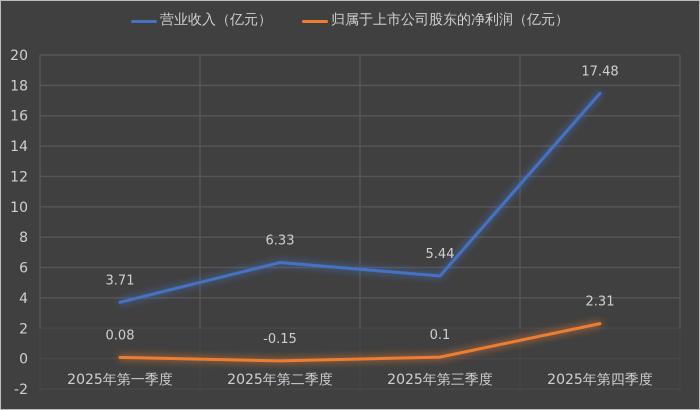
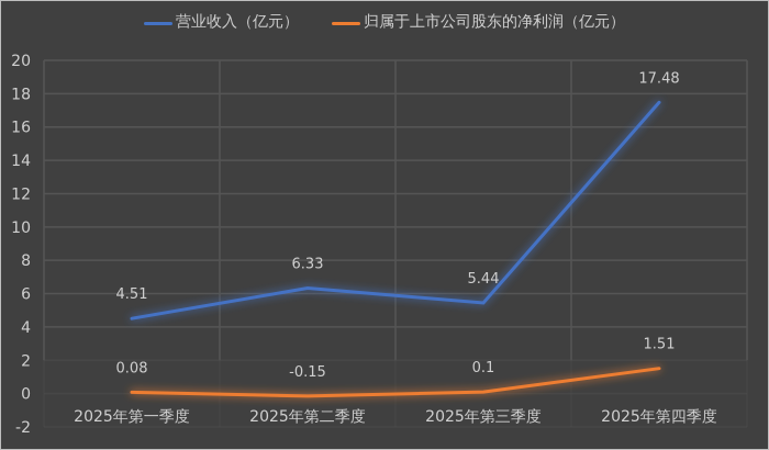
营业收入（亿元）/2025年第一季度: 3.71 -> 4.51
归属于上市公司股东的净利润（亿元）/2025年第四季度: 2.31 -> 1.51
